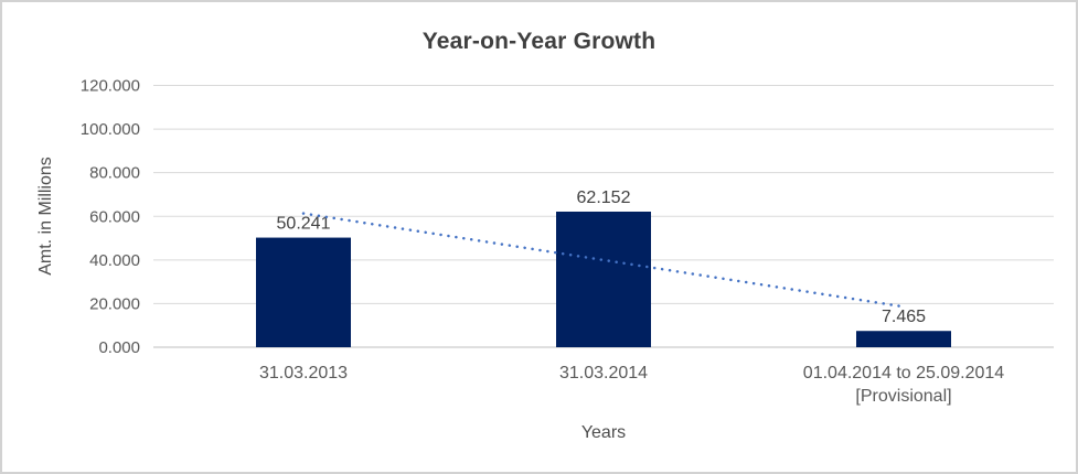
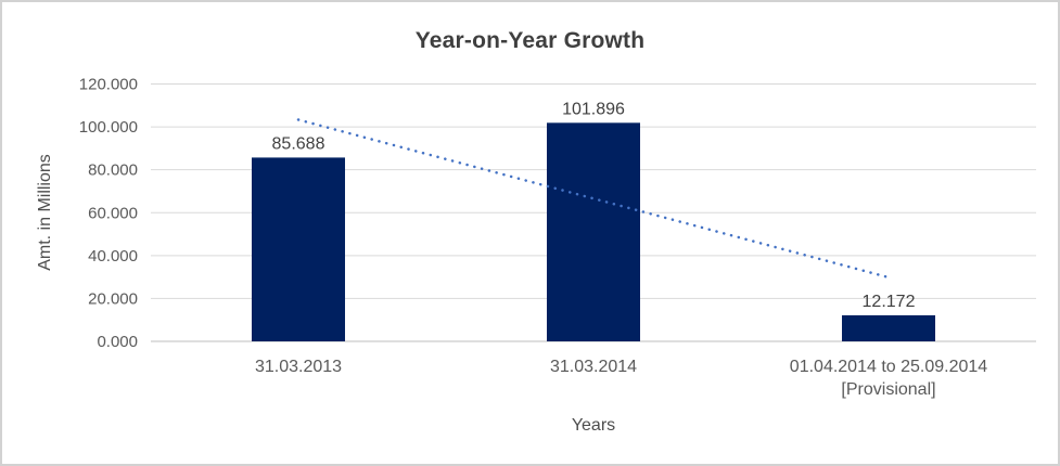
31.03.2013: 50.241 -> 85.688
31.03.2014: 62.152 -> 101.896
01.04.2014 to 25.09.2014: 7.465 -> 12.172
